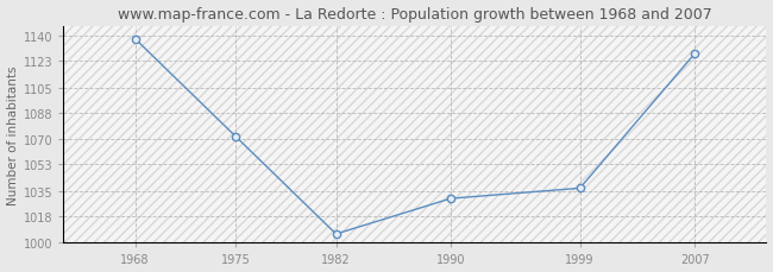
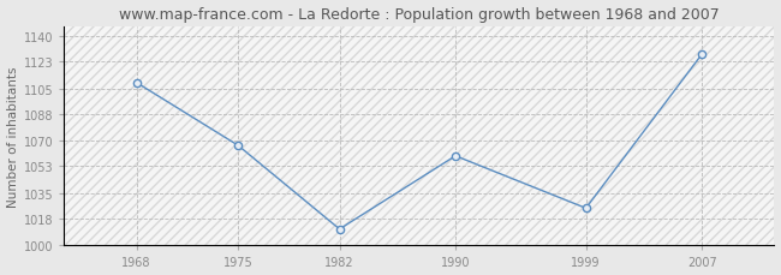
1968: 1138 -> 1109
1975: 1072 -> 1067
1982: 1006 -> 1011
1990: 1030 -> 1060
1999: 1037 -> 1025
